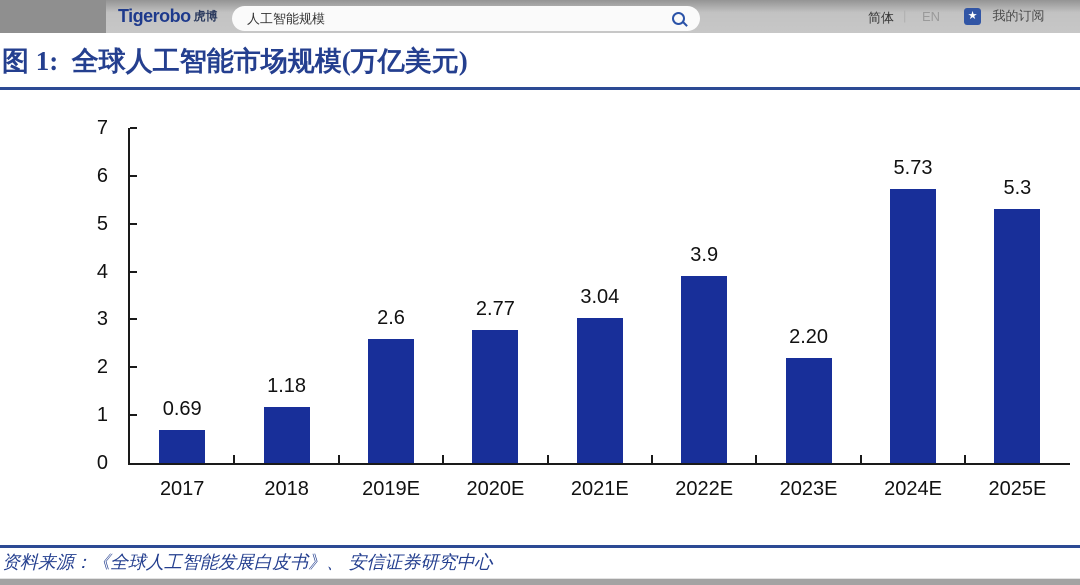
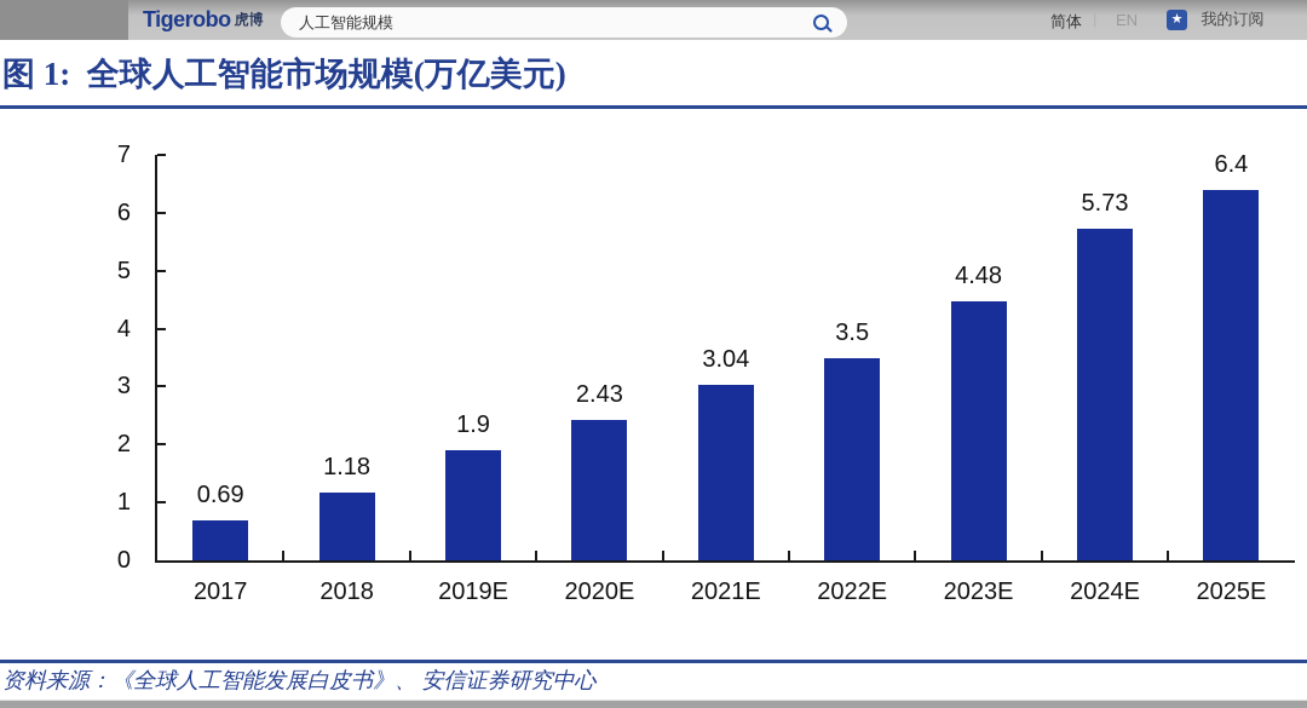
2019E: 2.6 -> 1.9
2020E: 2.77 -> 2.43
2022E: 3.9 -> 3.5
2023E: 2.20 -> 4.48
2025E: 5.3 -> 6.4
